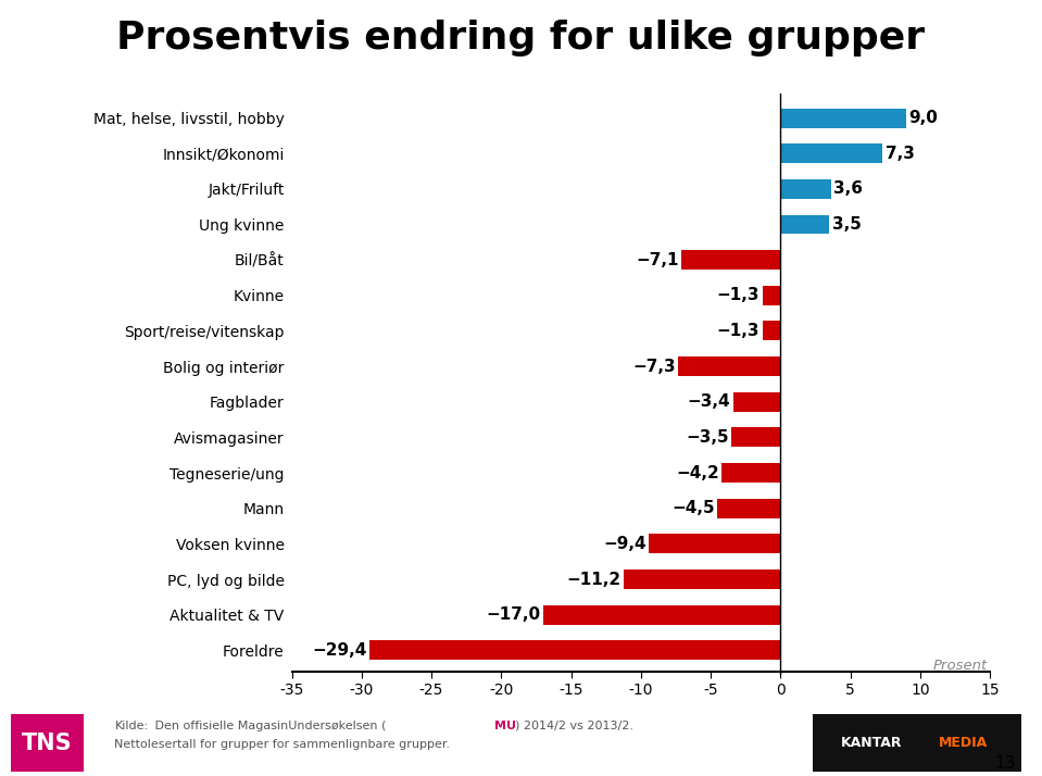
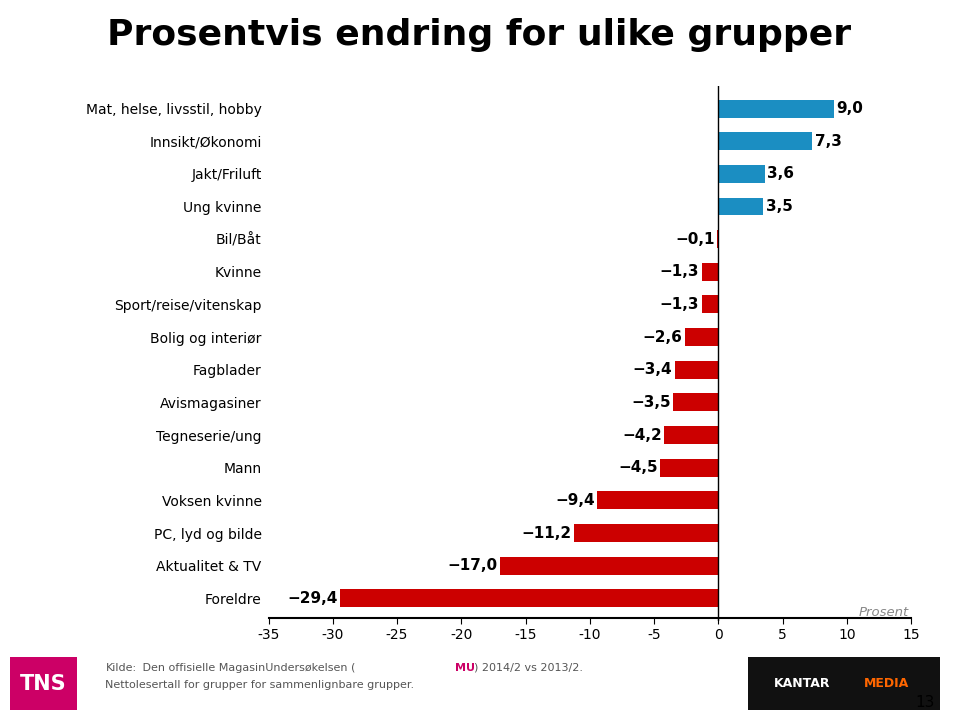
Bil/Båt: −7,1 -> −0,1
Bolig og interiør: −7,3 -> −2,6
